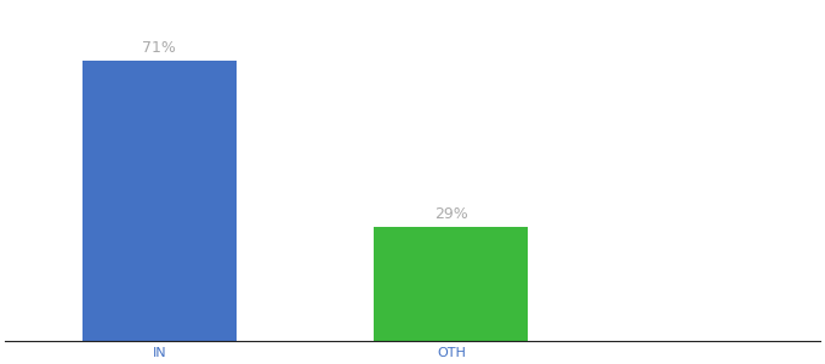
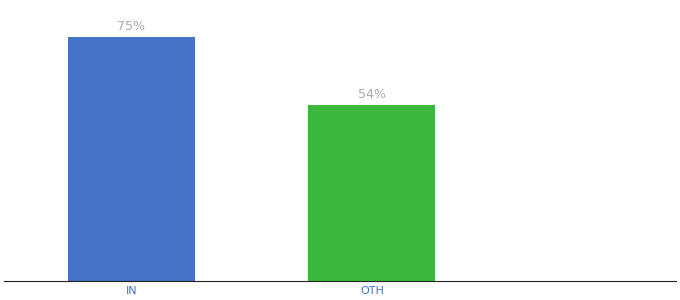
IN: 71% -> 75%
OTH: 29% -> 54%
